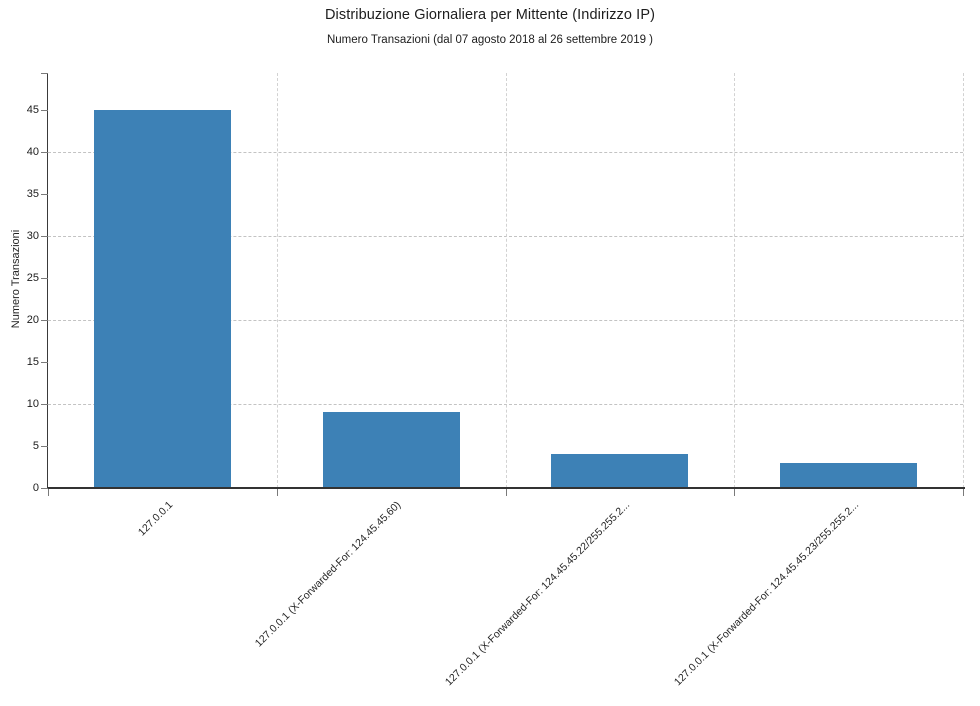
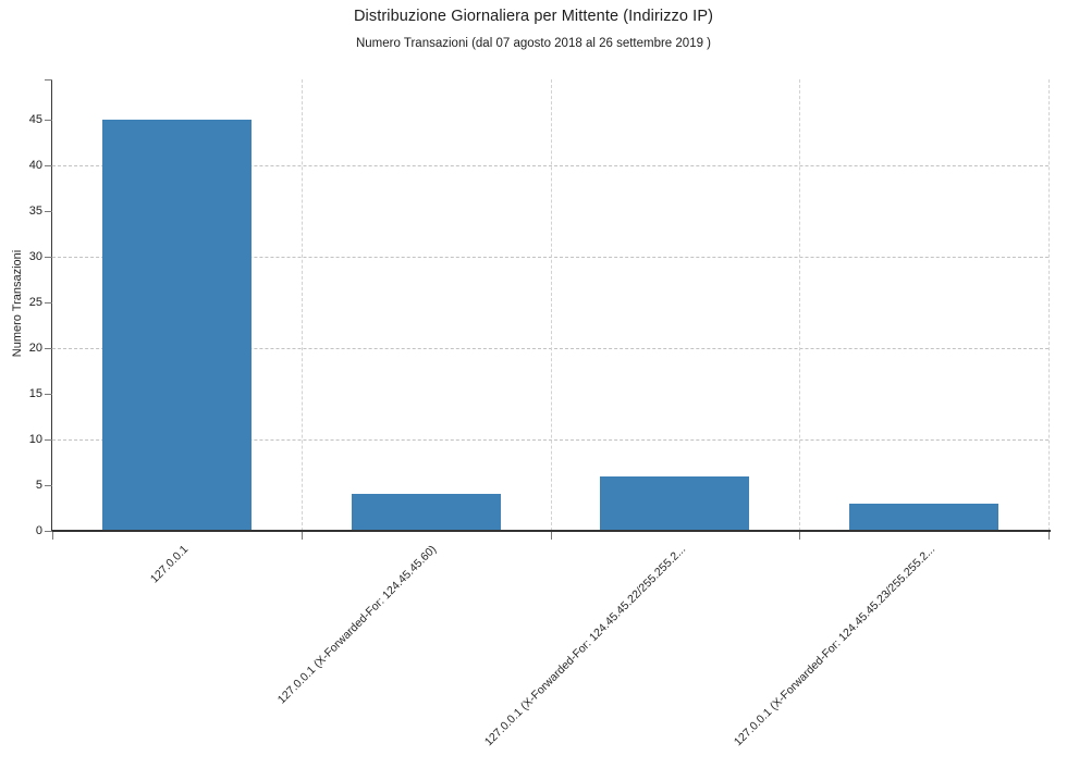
127.0.0.1 (X-Forwarded-For: 124.45.45.60): 9 -> 4
127.0.0.1 (X-Forwarded-For: 124.45.45.22/255.255.2...: 4 -> 6
